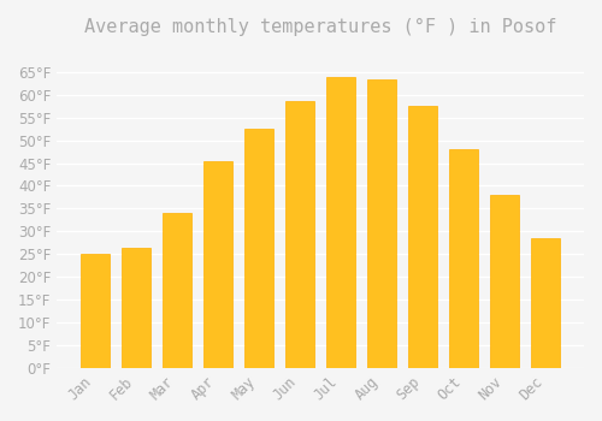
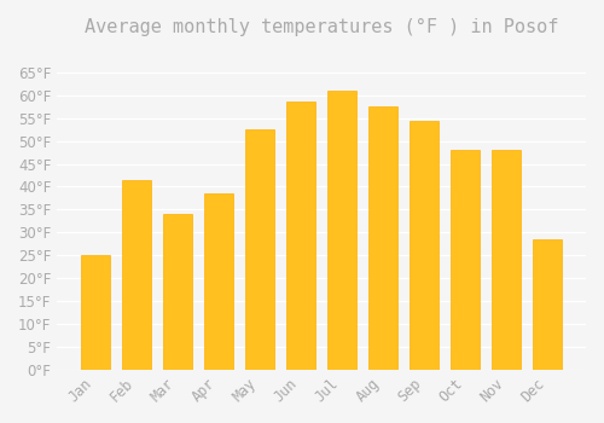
Feb: 26.5°F -> 41.5°F
Apr: 45.5°F -> 38.5°F
Jul: 64.0°F -> 61.0°F
Aug: 63.5°F -> 57.5°F
Sep: 57.5°F -> 54.5°F
Nov: 38.0°F -> 48.0°F
